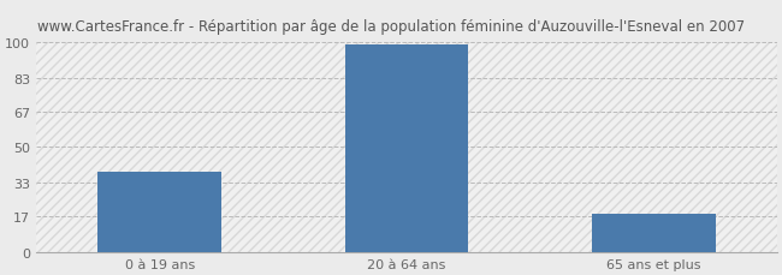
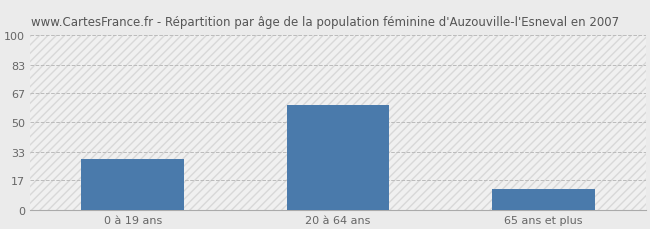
0 à 19 ans: 38 -> 29
20 à 64 ans: 99 -> 60
65 ans et plus: 18 -> 12
